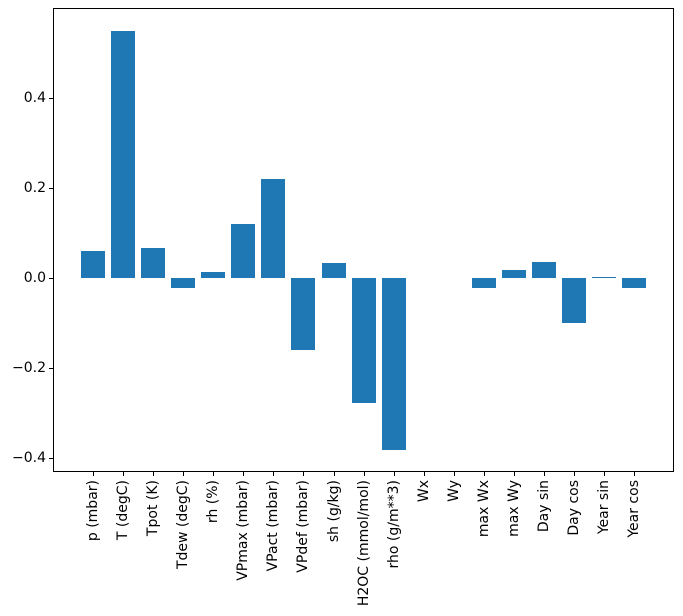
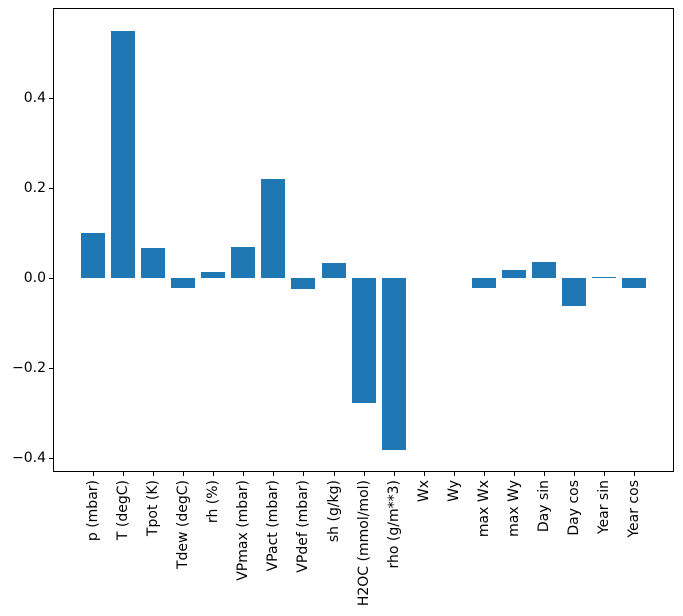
p (mbar): 0.06 -> 0.10
VPmax (mbar): 0.12 -> 0.07
VPdef (mbar): -0.16 -> -0.03
Day cos: -0.10 -> -0.06
